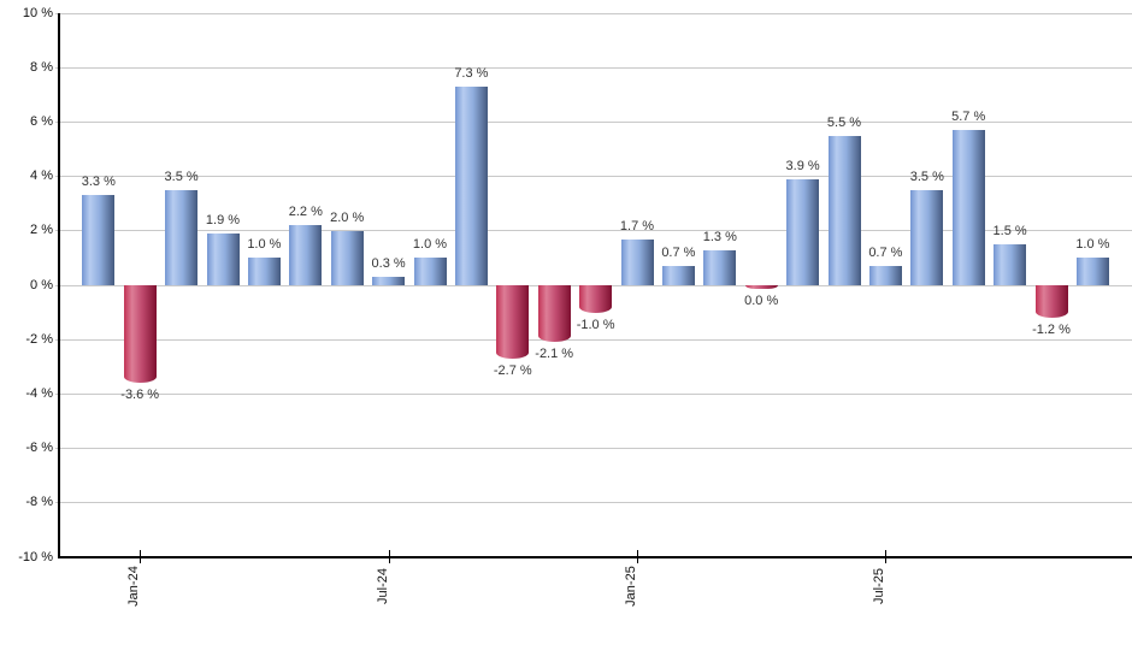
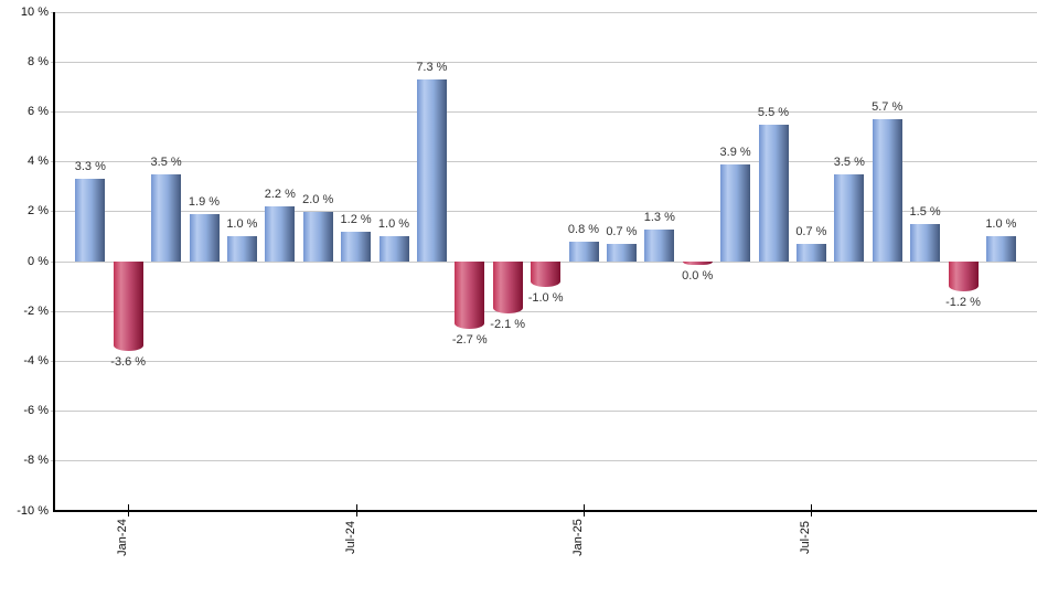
Jul-24: 0.3 -> 1.2
Jan-25: 1.7 -> 0.8
